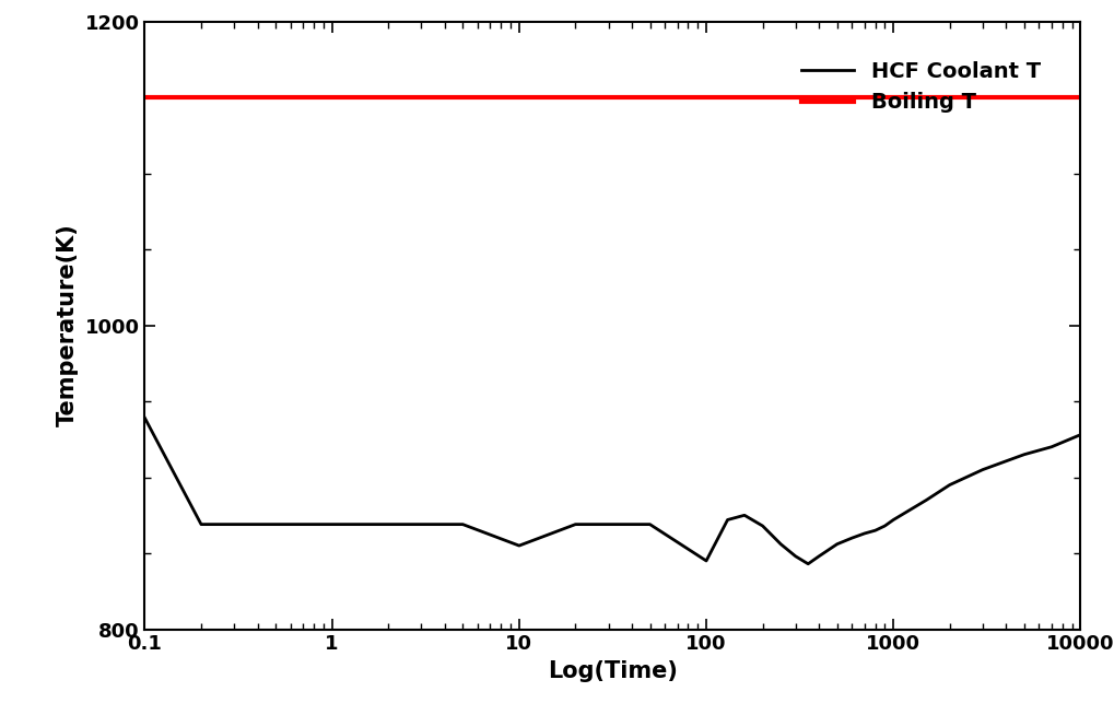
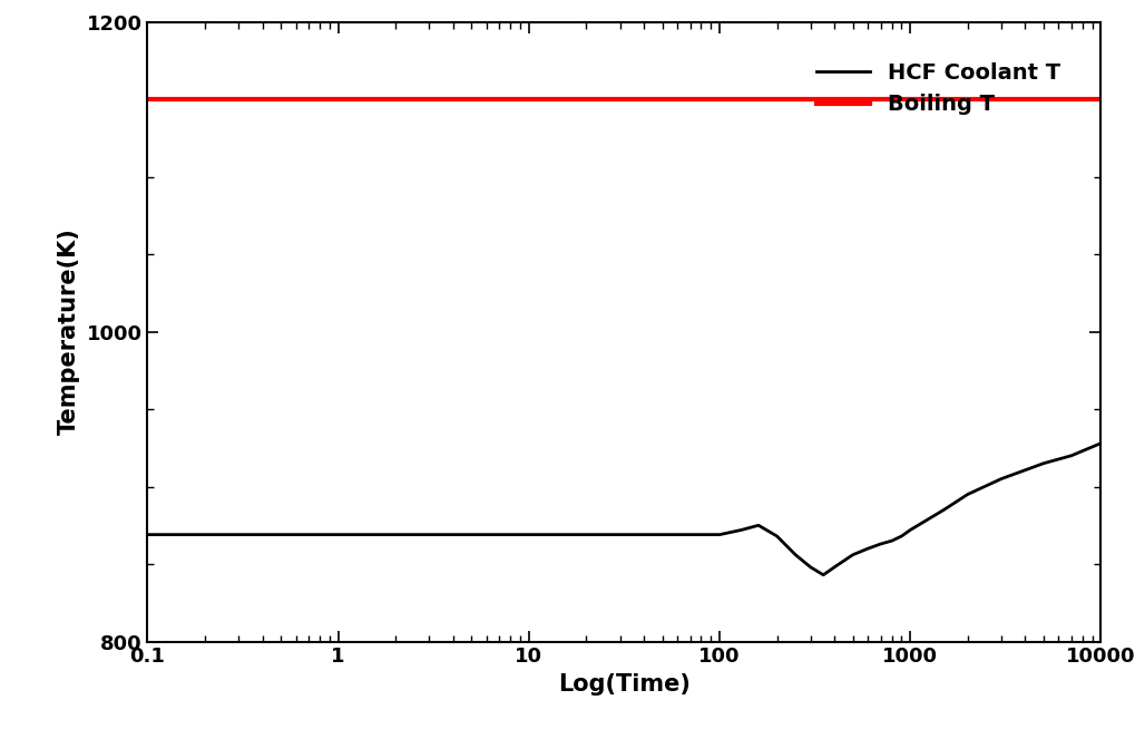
0.1: 939 -> 869
10: 855 -> 869
100: 845 -> 869
